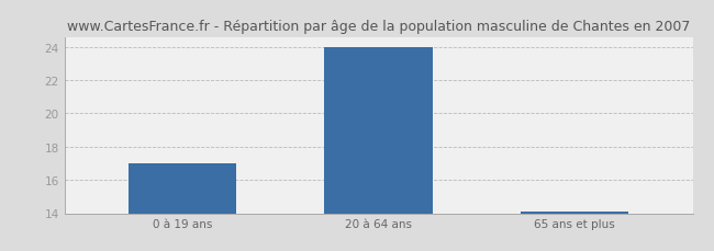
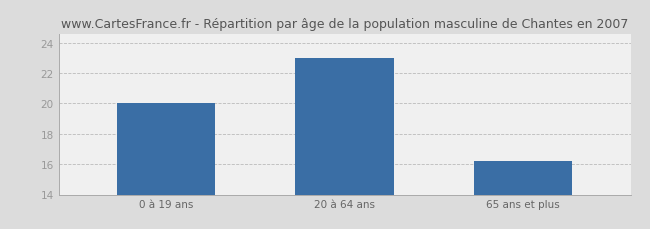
0 à 19 ans: 17.0 -> 20.0
20 à 64 ans: 24.0 -> 23.0
65 ans et plus: 14.1 -> 16.2
